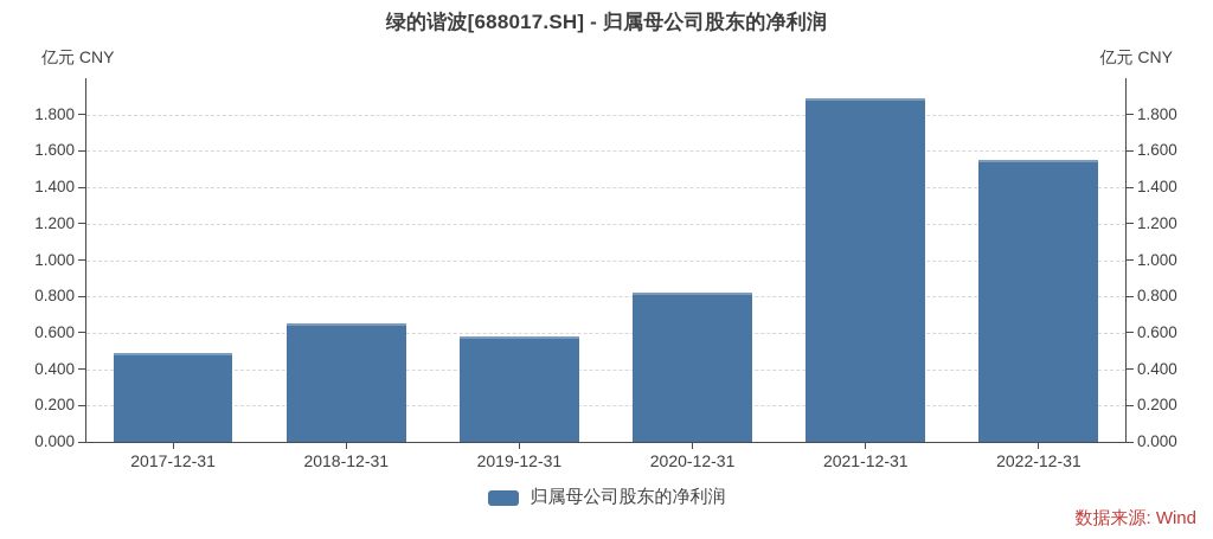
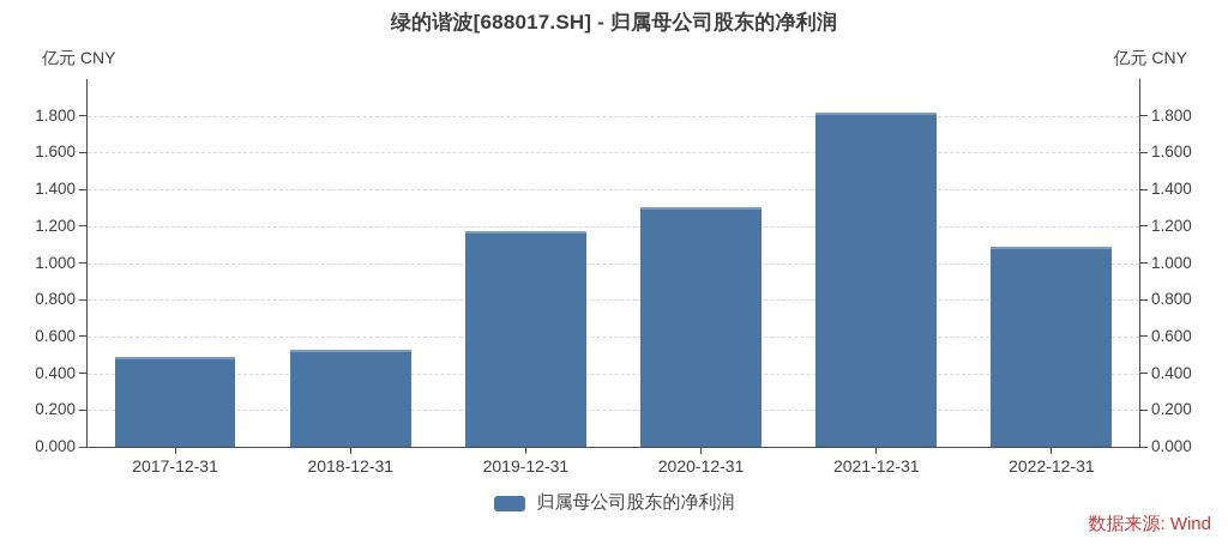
2018-12-31: 0.65 -> 0.53
2019-12-31: 0.58 -> 1.17
2020-12-31: 0.82 -> 1.30
2021-12-31: 1.89 -> 1.82
2022-12-31: 1.55 -> 1.09
